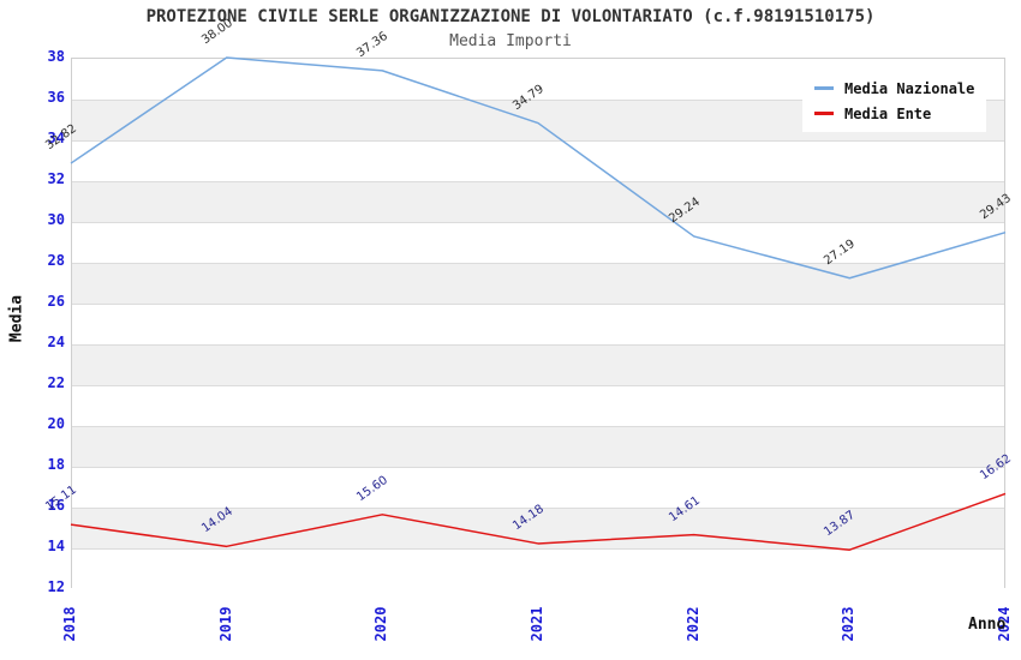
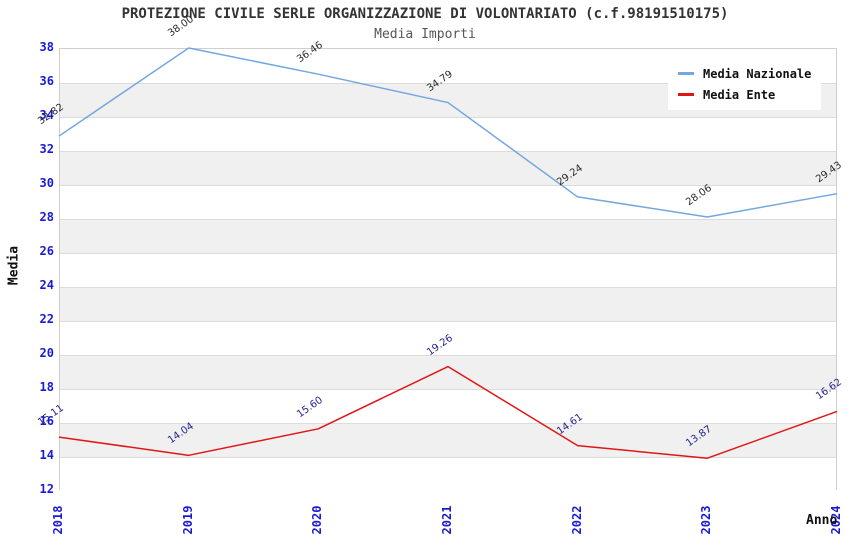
Media Nazionale/2020: 37.36 -> 36.46
Media Ente/2021: 14.18 -> 19.26
Media Nazionale/2023: 27.19 -> 28.06
